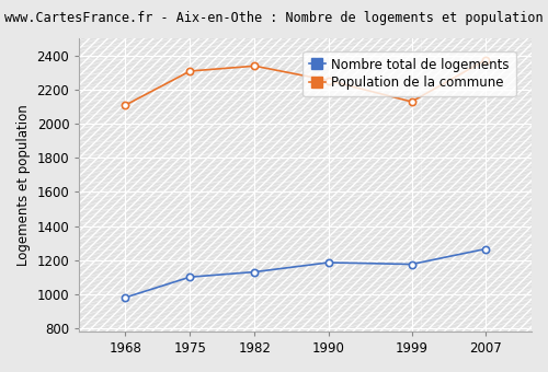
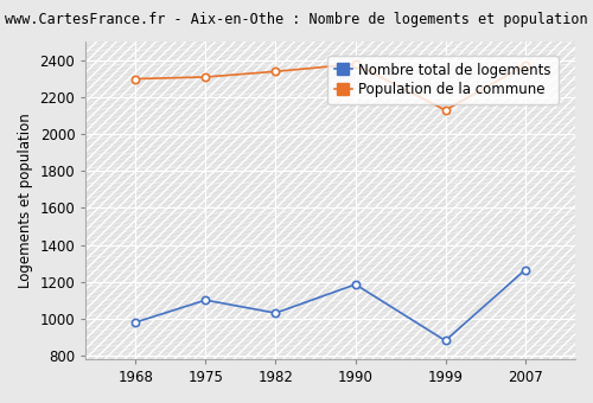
Population de la commune/1968: 2110 -> 2300
Nombre total de logements/1982: 1130 -> 1030
Population de la commune/1990: 2260 -> 2380
Nombre total de logements/1999: 1180 -> 880
